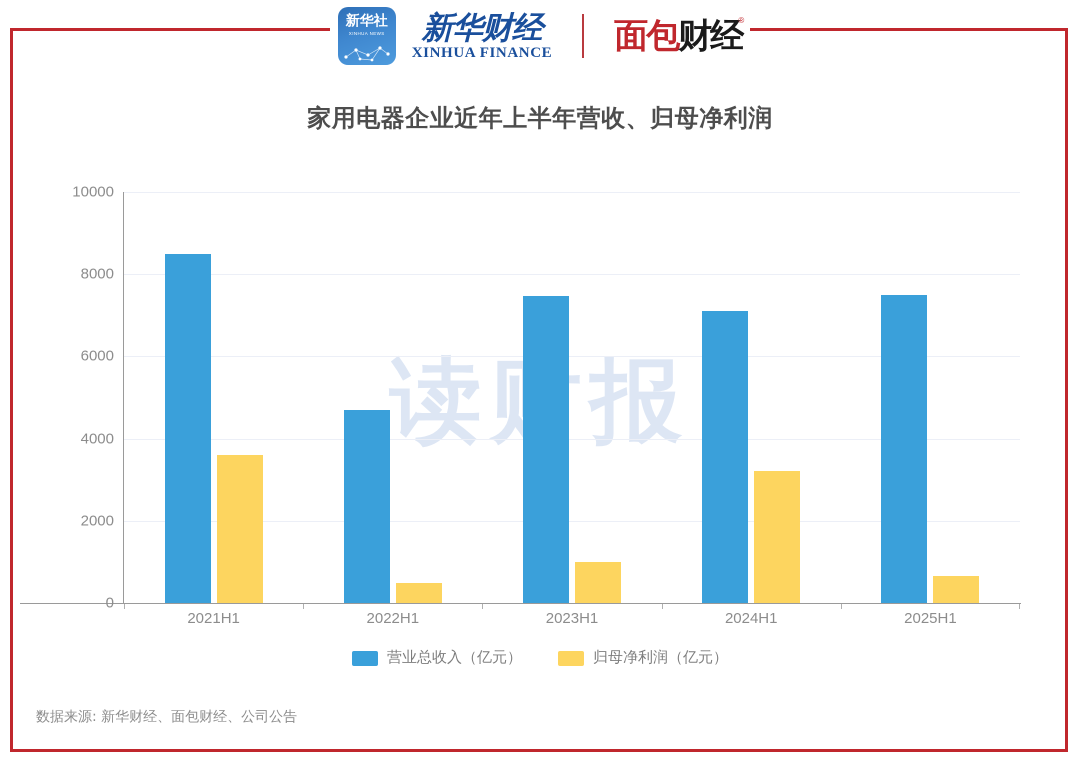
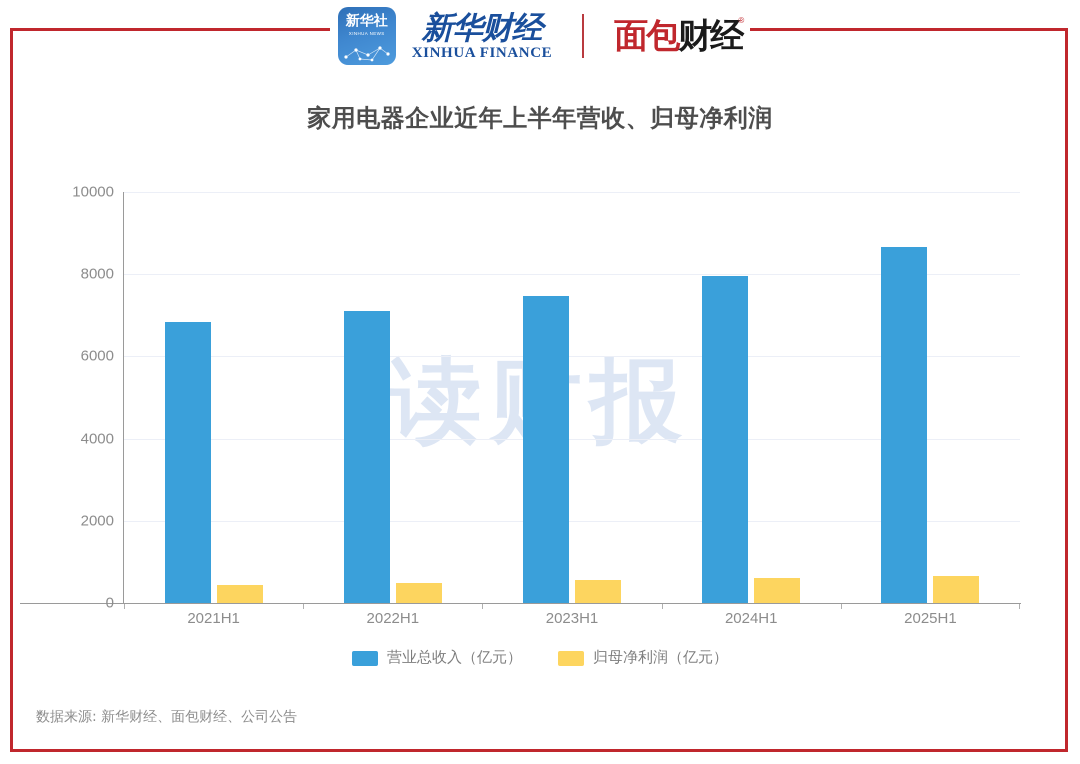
营业总收入（亿元）/2021H1: 8500 -> 6800
归母净利润（亿元）/2021H1: 3600 -> 400
营业总收入（亿元）/2022H1: 4700 -> 7100
归母净利润（亿元）/2023H1: 1000 -> 600
营业总收入（亿元）/2024H1: 7100 -> 7900
归母净利润（亿元）/2024H1: 3200 -> 600
营业总收入（亿元）/2025H1: 7500 -> 8700
